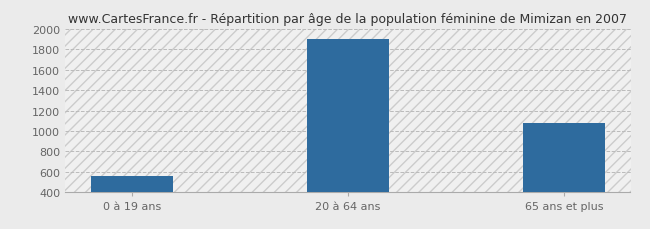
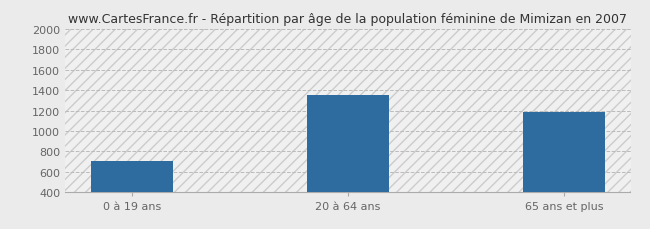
0 à 19 ans: 560 -> 710
20 à 64 ans: 1900 -> 1350
65 ans et plus: 1080 -> 1190
